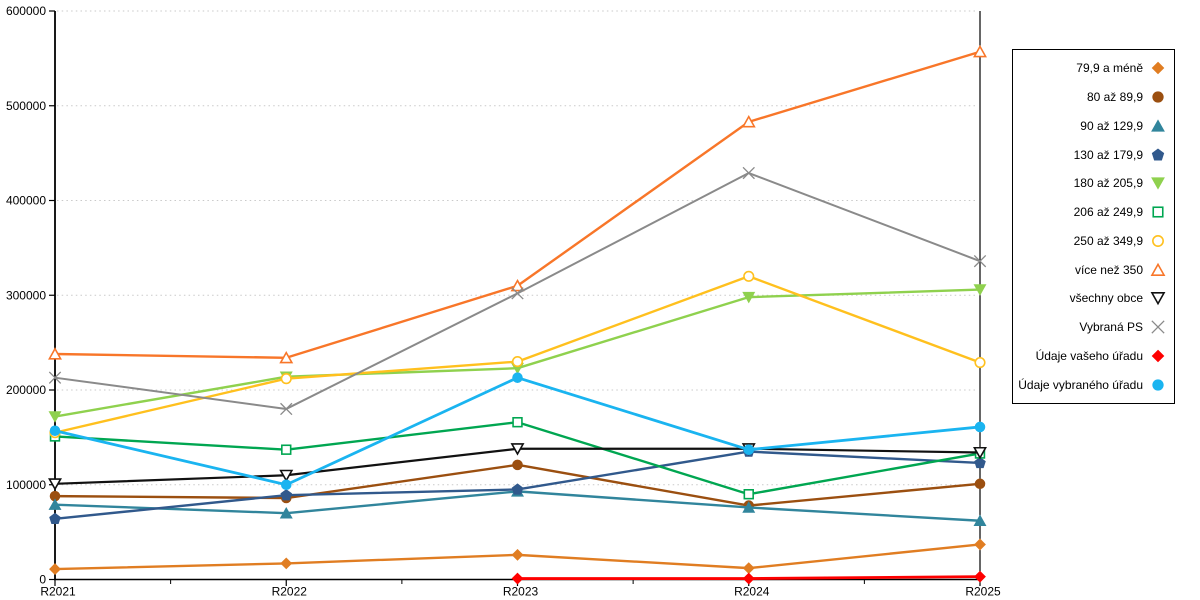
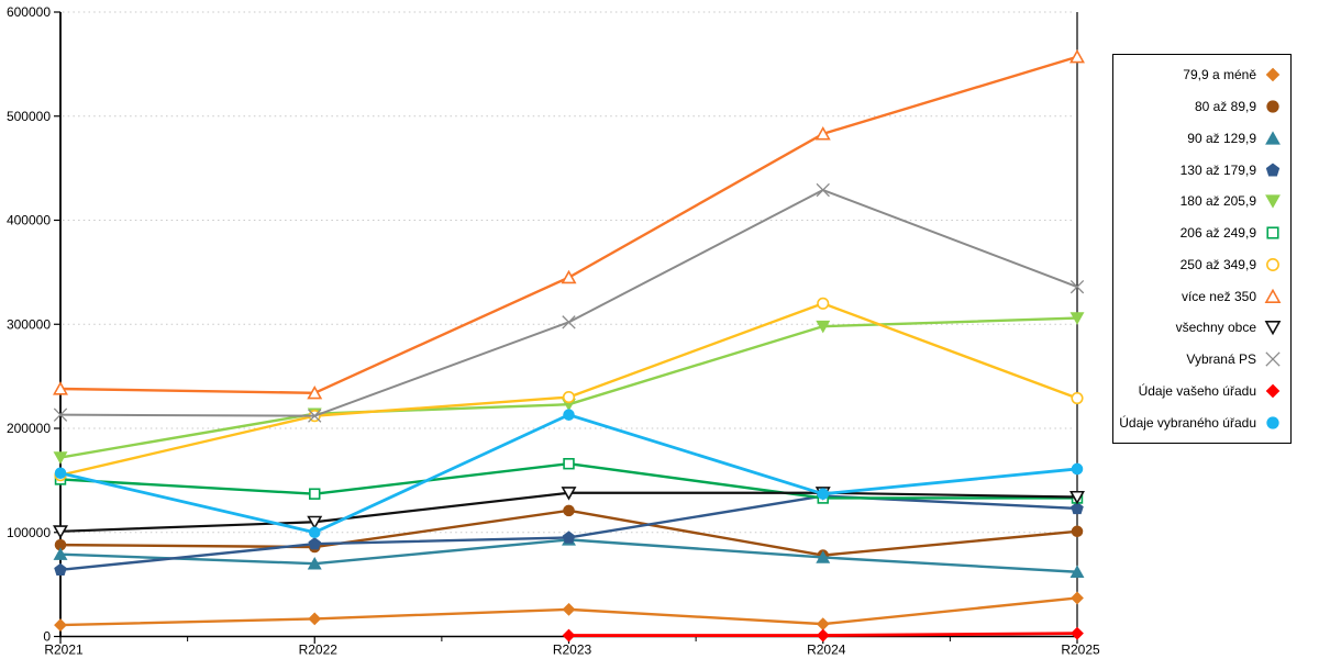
Vybraná PS/R2022: 180000 -> 210000
více než 350/R2023: 310000 -> 340000
206 až 249,9/R2024: 90000 -> 130000
